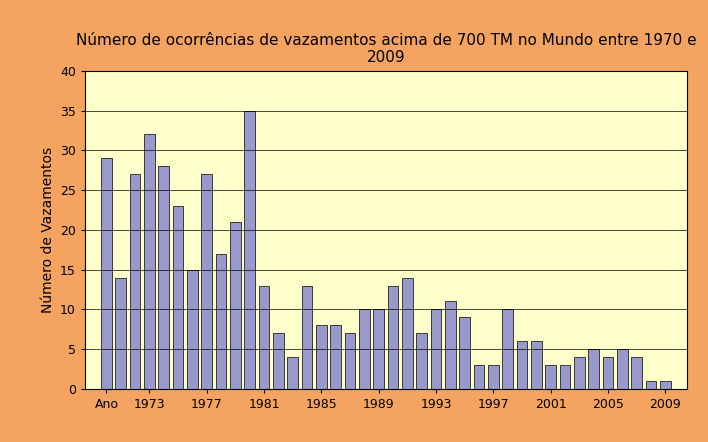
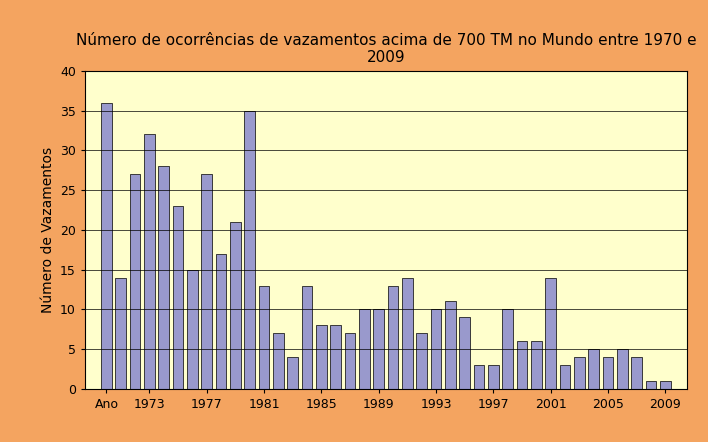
Ano: 29 -> 36
2001: 3 -> 14
